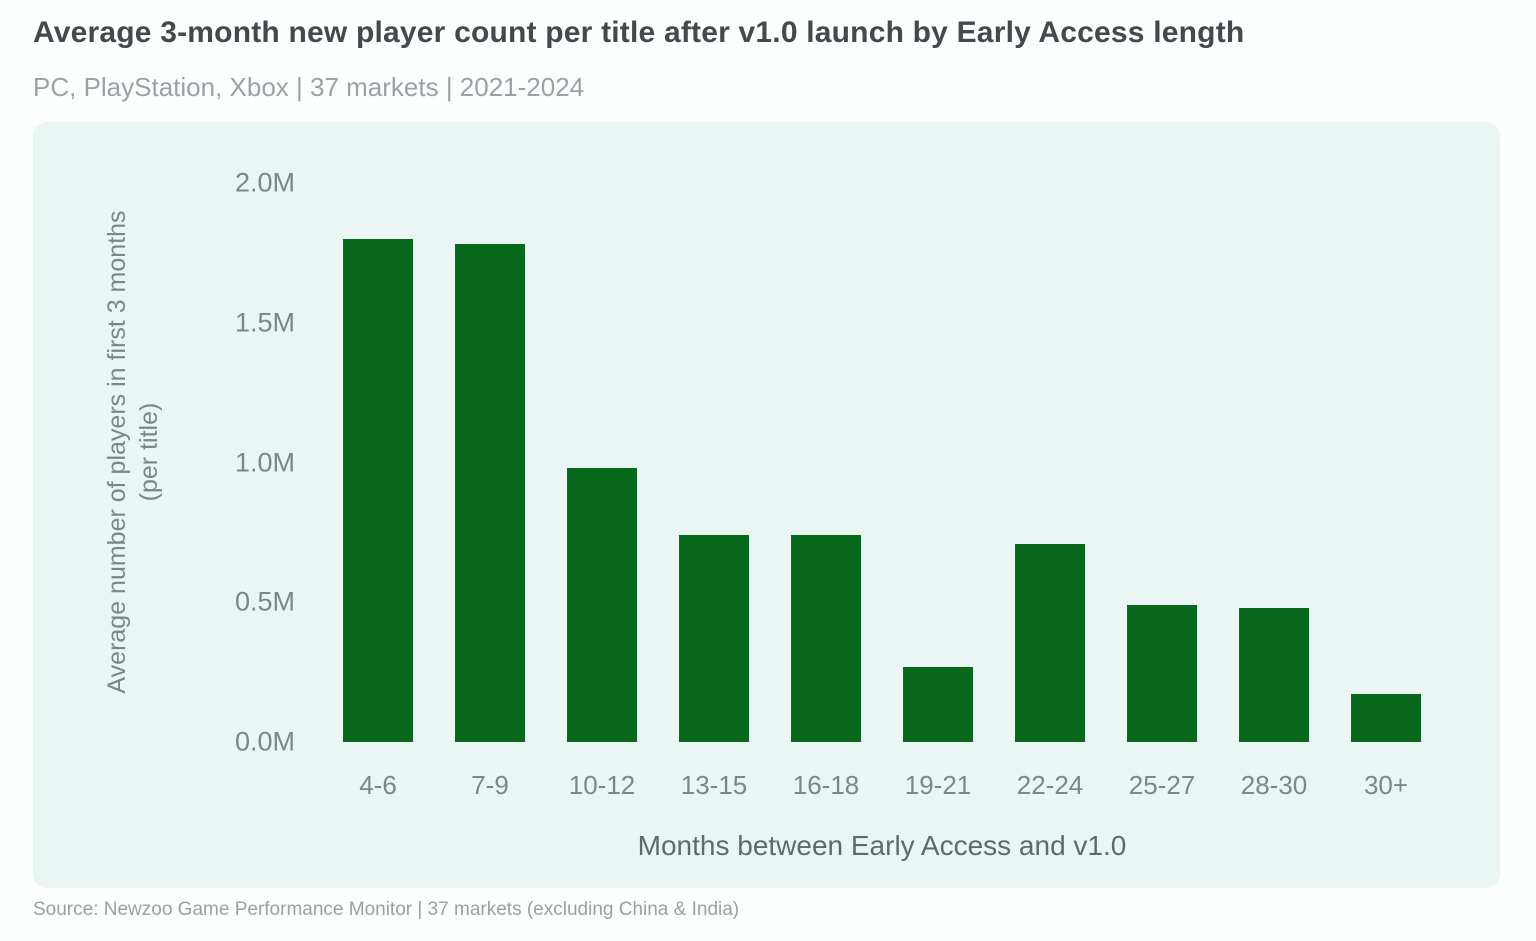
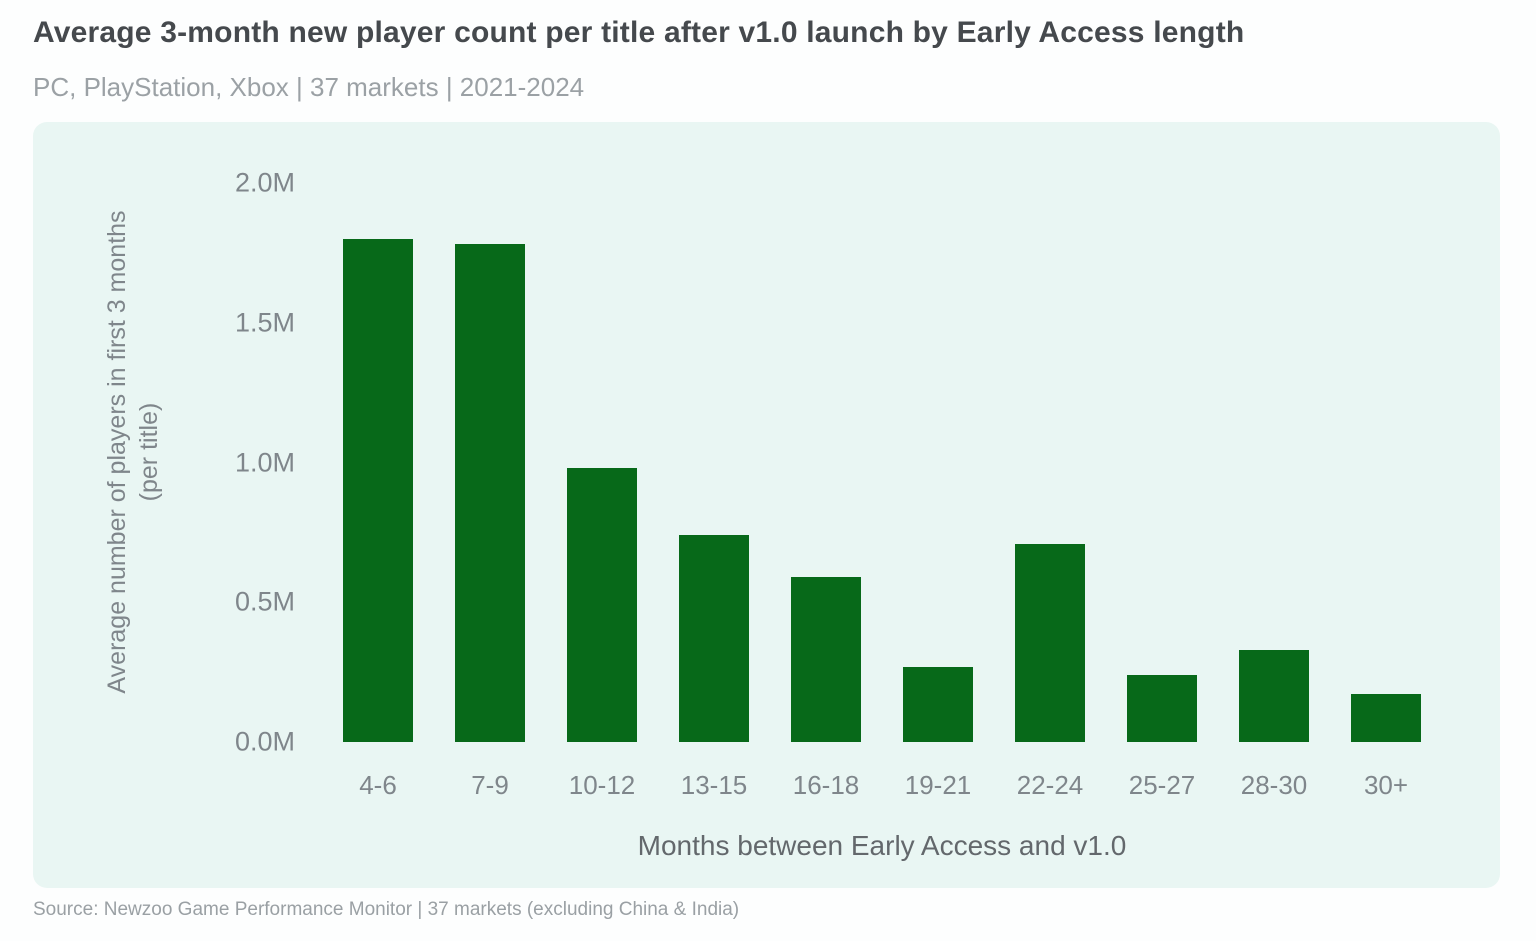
16-18: 0.74M -> 0.59M
25-27: 0.49M -> 0.24M
28-30: 0.48M -> 0.33M
